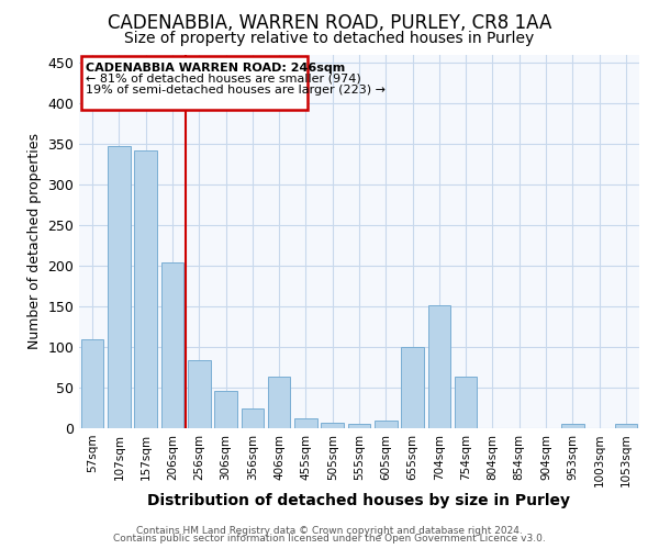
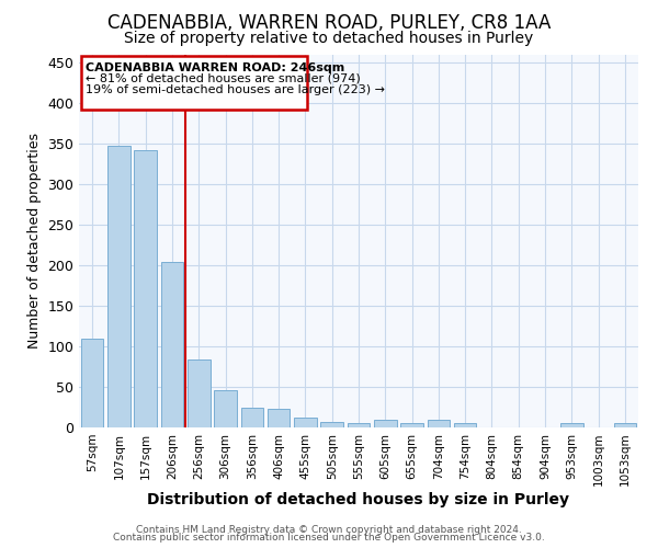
406sqm: 64 -> 23
655sqm: 100 -> 5
704sqm: 152 -> 9
754sqm: 64 -> 5
